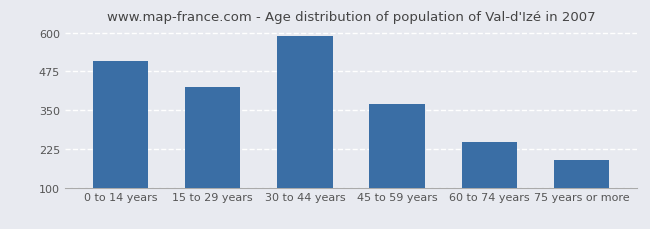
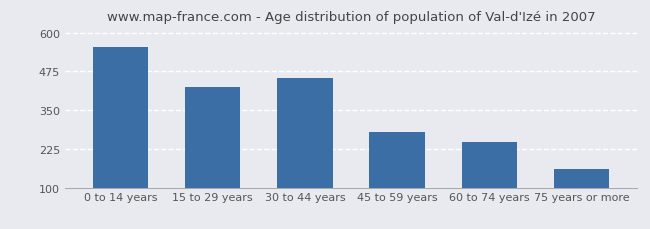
0 to 14 years: 510 -> 555
30 to 44 years: 590 -> 455
45 to 59 years: 370 -> 280
75 years or more: 188 -> 160
